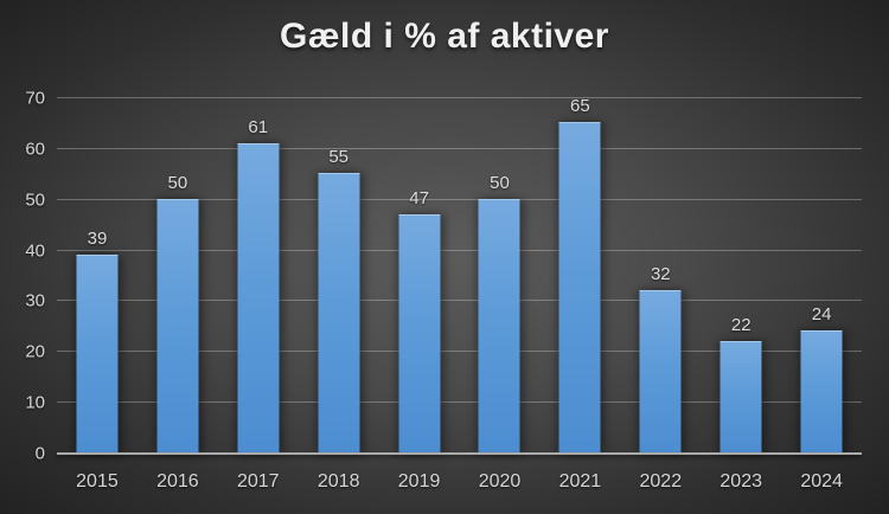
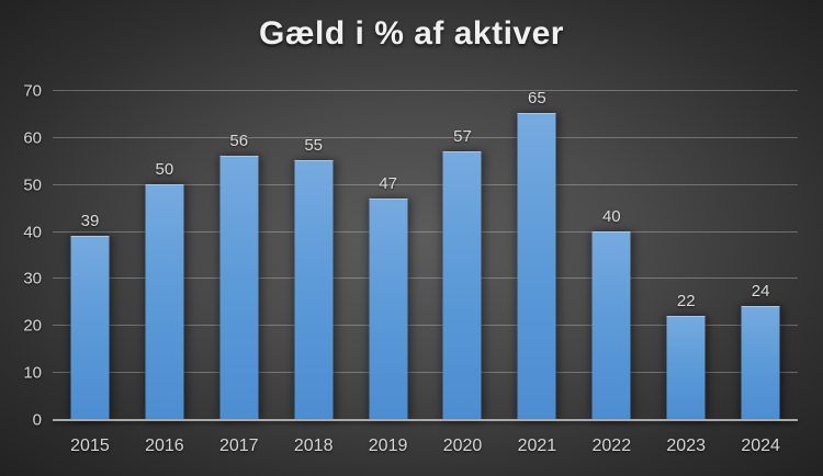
2017: 61 -> 56
2020: 50 -> 57
2022: 32 -> 40
